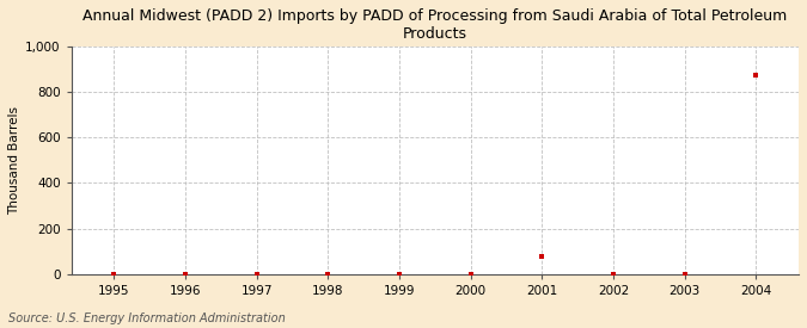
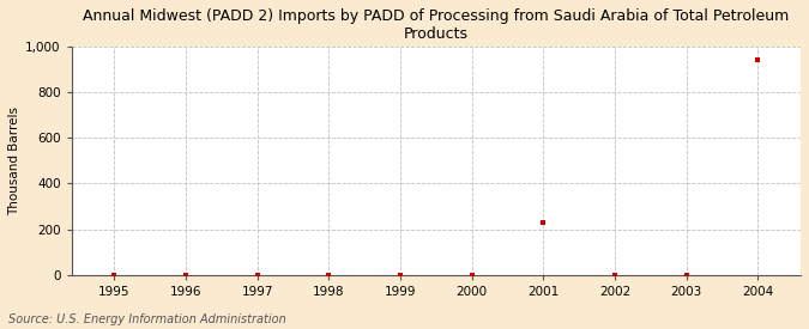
2001: 80 -> 230
2004: 870 -> 940
